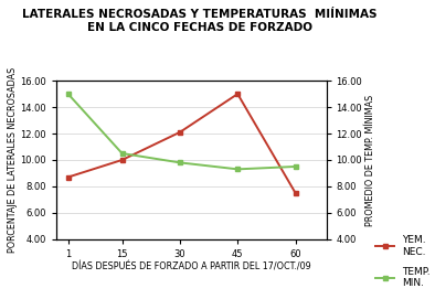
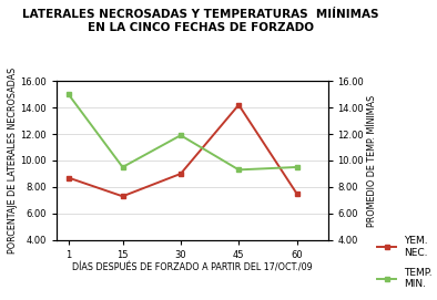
YEM. NEC./15: 10.0 -> 7.3
TEMP. MIN./15: 10.5 -> 9.5
YEM. NEC./30: 12.1 -> 9.0
TEMP. MIN./30: 9.8 -> 11.9
YEM. NEC./45: 15.0 -> 14.2
